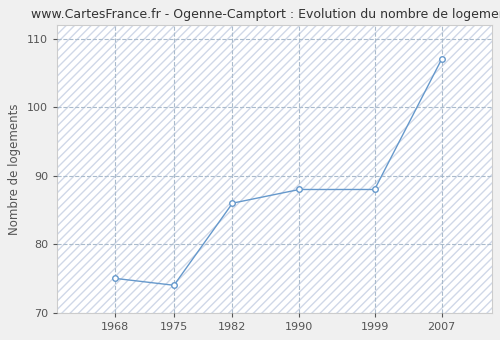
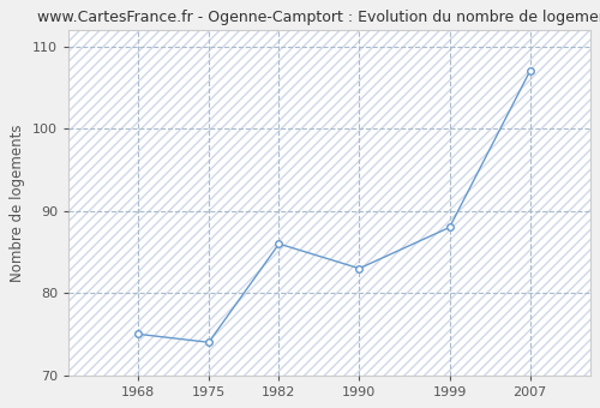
1990: 88 -> 83
